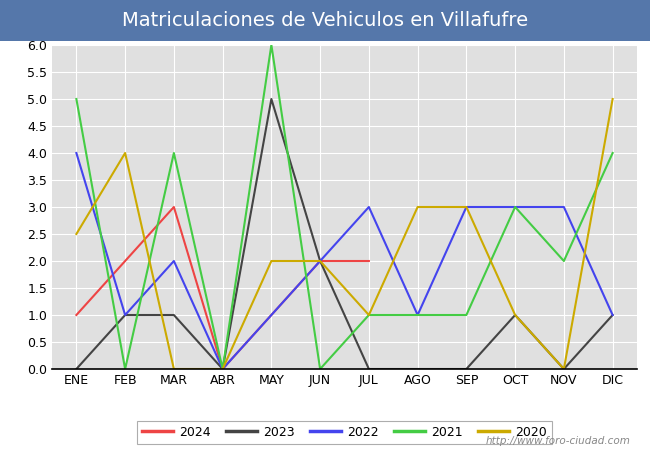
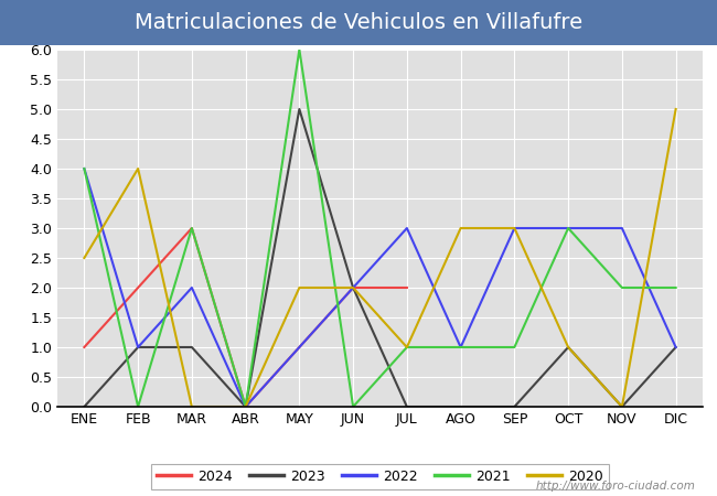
2021/ENE: 5 -> 4
2021/MAR: 4 -> 3
2021/DIC: 4 -> 2
